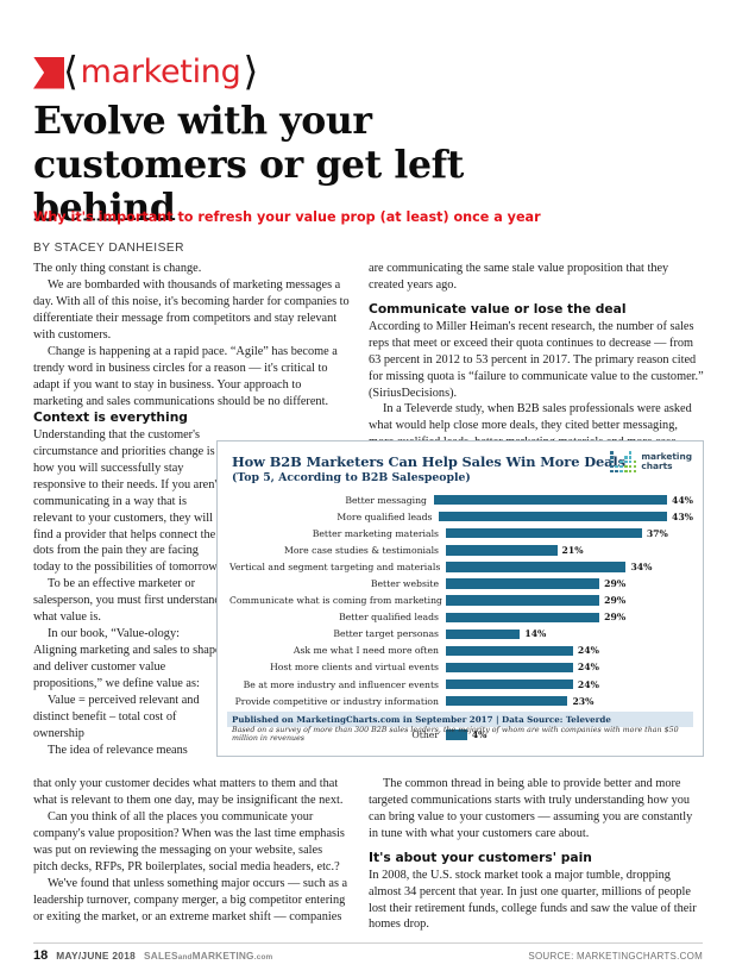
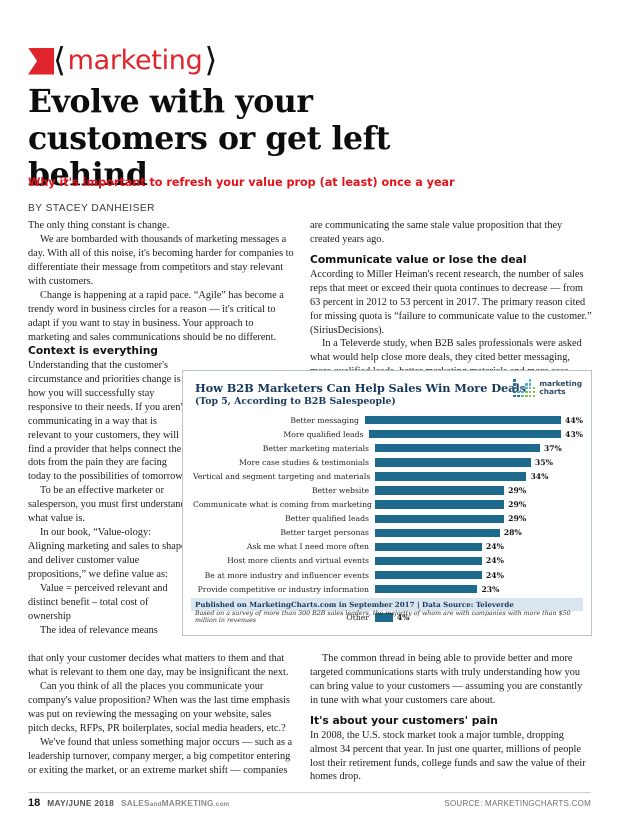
More case studies & testimonials: 21% -> 35%
Better target personas: 14% -> 28%
